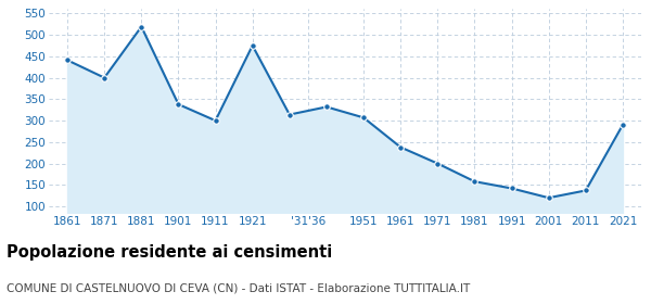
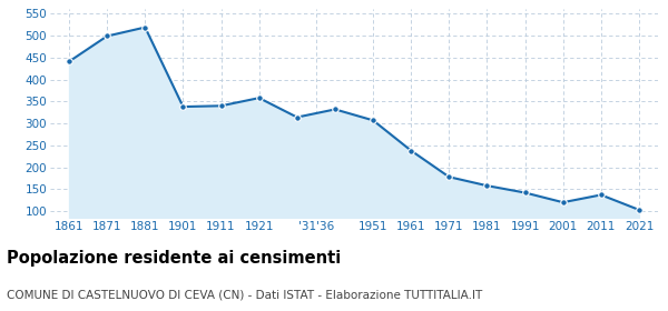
1871: 400 -> 499
1911: 300 -> 340
1921: 475 -> 358
1971: 200 -> 178
2021: 290 -> 103
